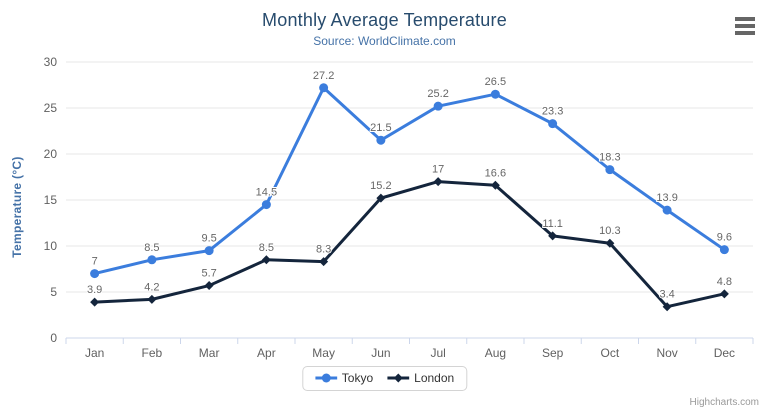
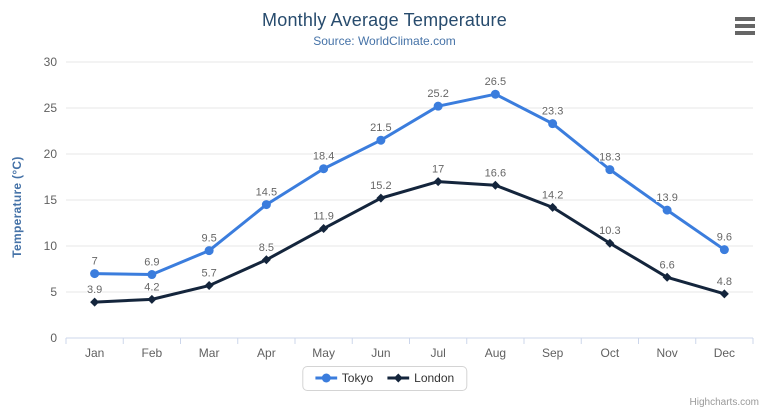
Tokyo/Feb: 8.5 -> 6.9
Tokyo/May: 27.2 -> 18.4
London/May: 8.3 -> 11.9
London/Sep: 11.1 -> 14.2
London/Nov: 3.4 -> 6.6
